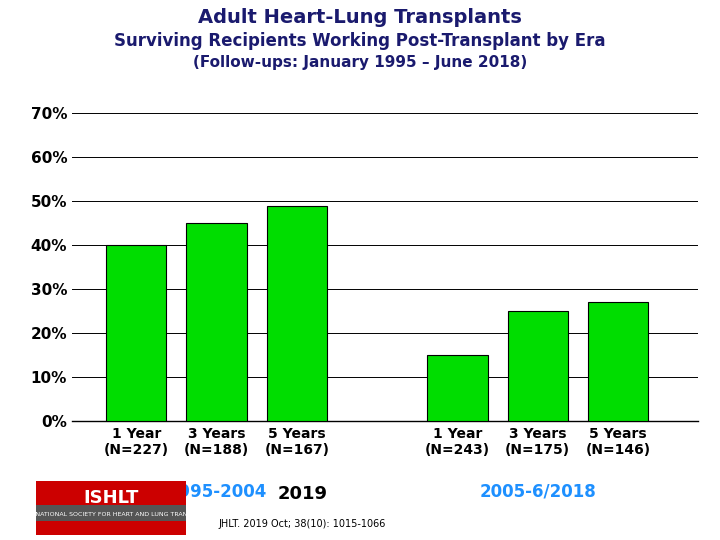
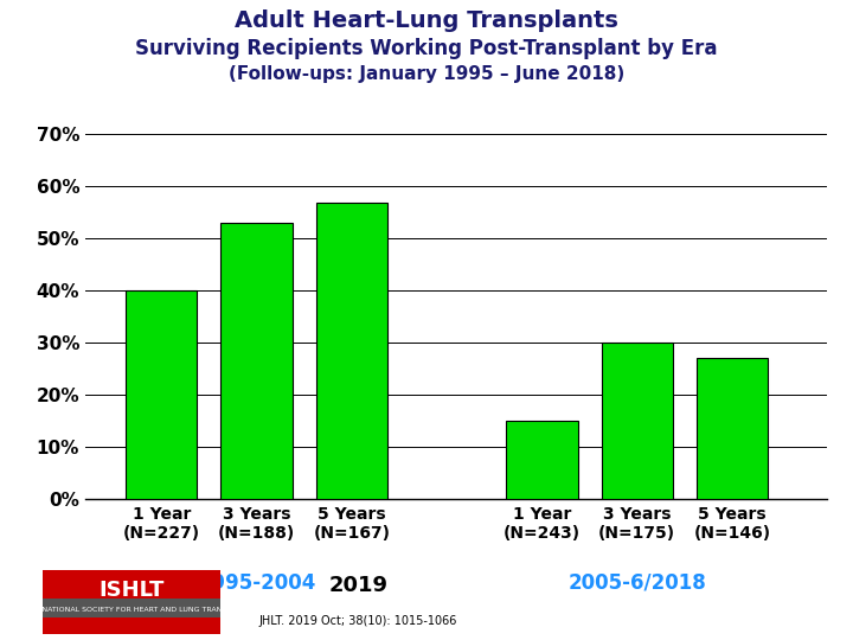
3 Years (N=188): 45% -> 53%
5 Years (N=167): 49% -> 57%
3 Years (N=175): 25% -> 30%
